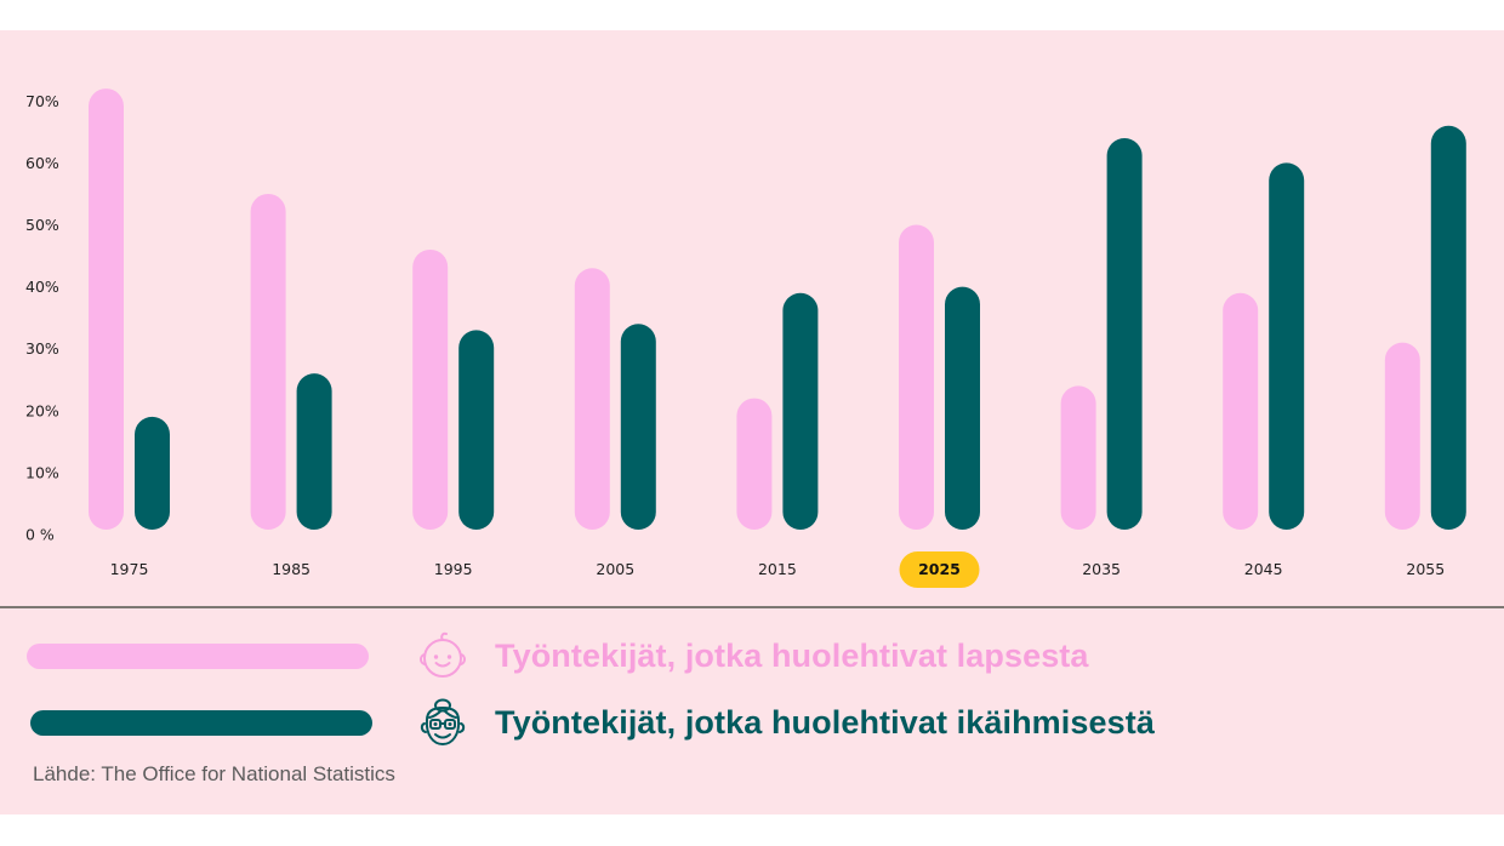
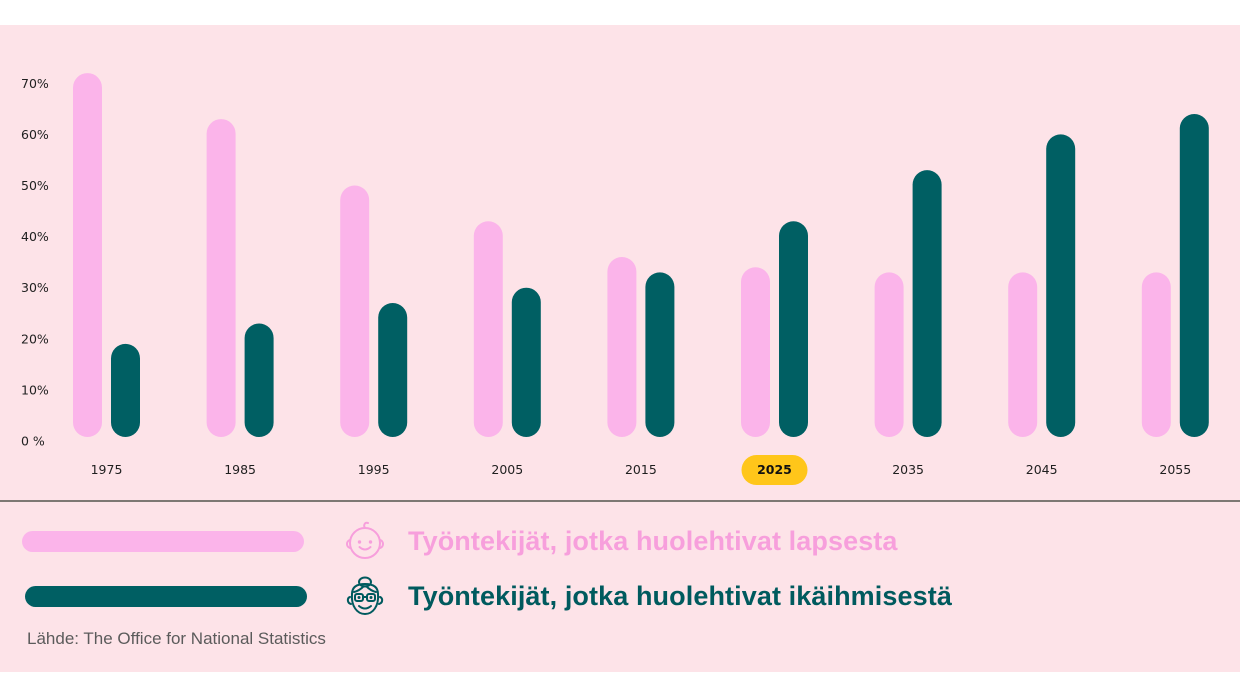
Työntekijät, jotka huolehtivat lapsesta/1985: 55% -> 63%
Työntekijät, jotka huolehtivat ikäihmisestä/1985: 26% -> 23%
Työntekijät, jotka huolehtivat lapsesta/1995: 46% -> 50%
Työntekijät, jotka huolehtivat ikäihmisestä/1995: 33% -> 27%
Työntekijät, jotka huolehtivat ikäihmisestä/2005: 34% -> 30%
Työntekijät, jotka huolehtivat lapsesta/2015: 22% -> 36%
Työntekijät, jotka huolehtivat ikäihmisestä/2015: 39% -> 33%
Työntekijät, jotka huolehtivat lapsesta/2025: 50% -> 34%
Työntekijät, jotka huolehtivat ikäihmisestä/2025: 40% -> 43%
Työntekijät, jotka huolehtivat lapsesta/2035: 24% -> 33%
Työntekijät, jotka huolehtivat ikäihmisestä/2035: 64% -> 53%
Työntekijät, jotka huolehtivat lapsesta/2045: 39% -> 33%
Työntekijät, jotka huolehtivat lapsesta/2055: 31% -> 33%
Työntekijät, jotka huolehtivat ikäihmisestä/2055: 66% -> 64%
